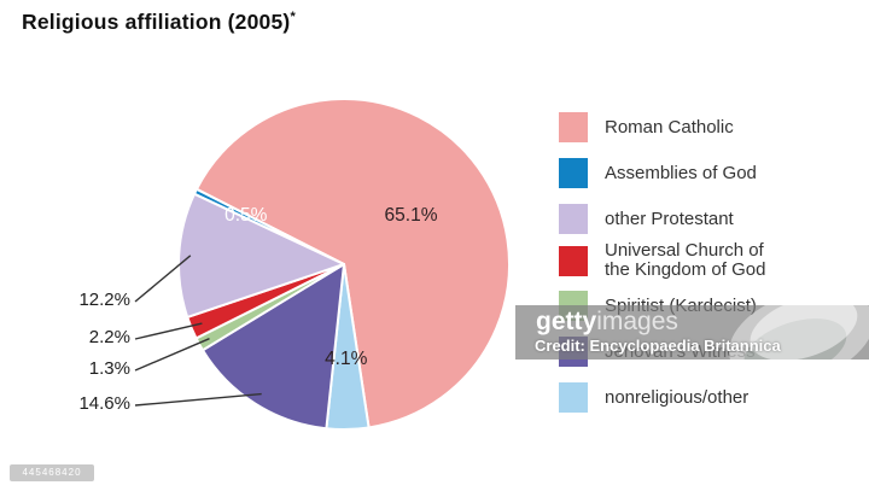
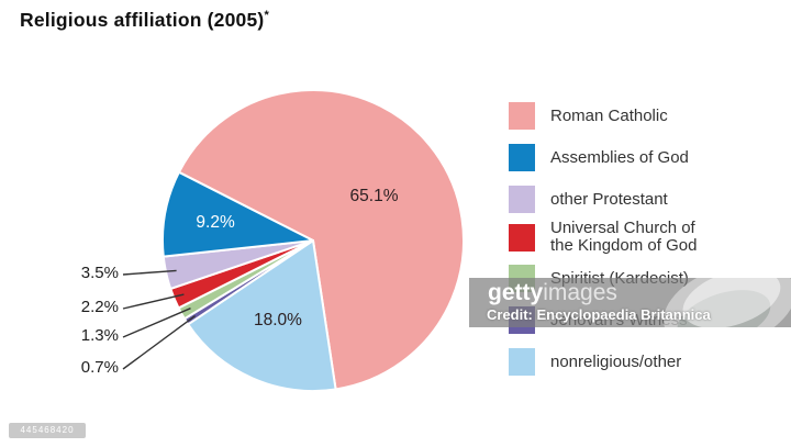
nonreligious/other: 4.1% -> 18.0%
Jehovah's Witness: 14.6% -> 0.7%
other Protestant: 12.2% -> 3.5%
Assemblies of God: 0.5% -> 9.2%
